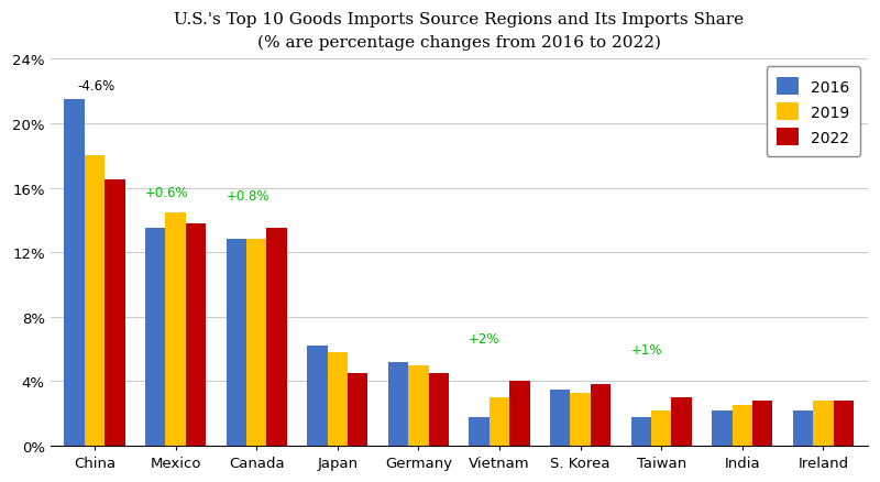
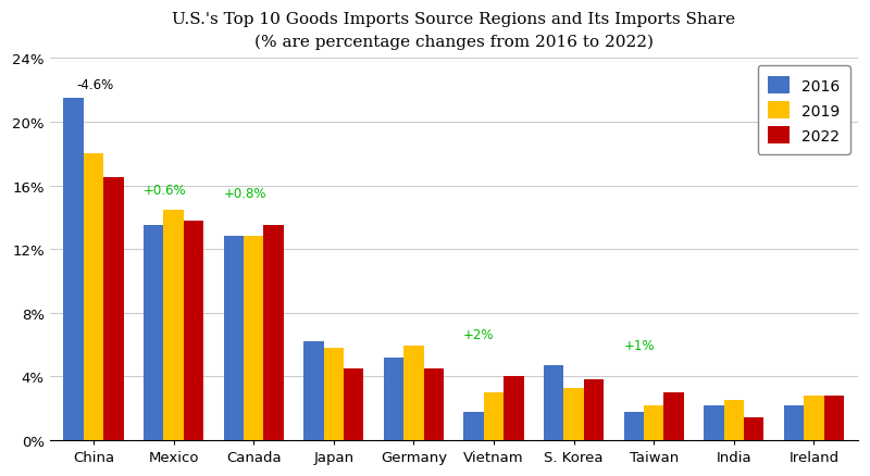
2019/Germany: 5.0% -> 5.9%
2016/S. Korea: 3.5% -> 4.7%
2022/India: 2.8% -> 1.4%
